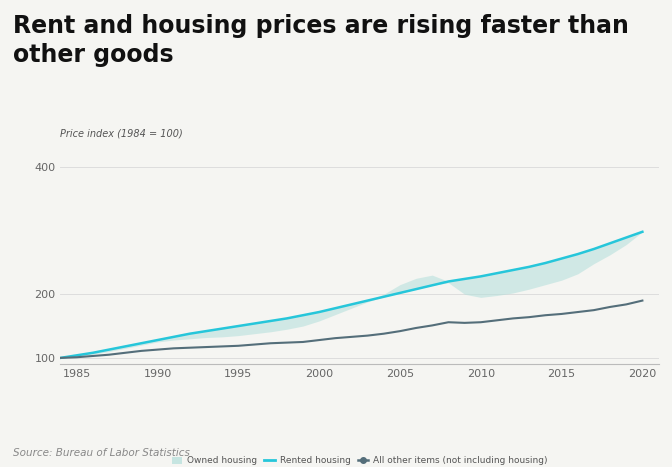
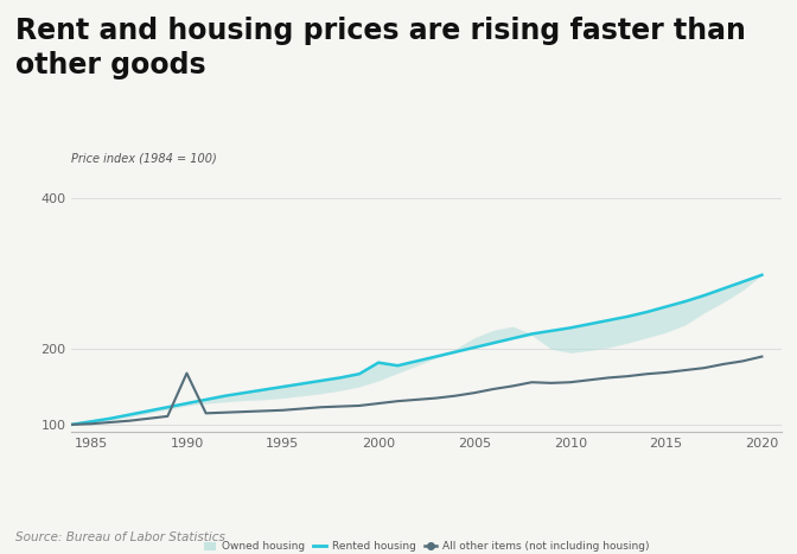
All other items (not including housing)/1990: 113 -> 168
Rented housing/2000: 172 -> 182
